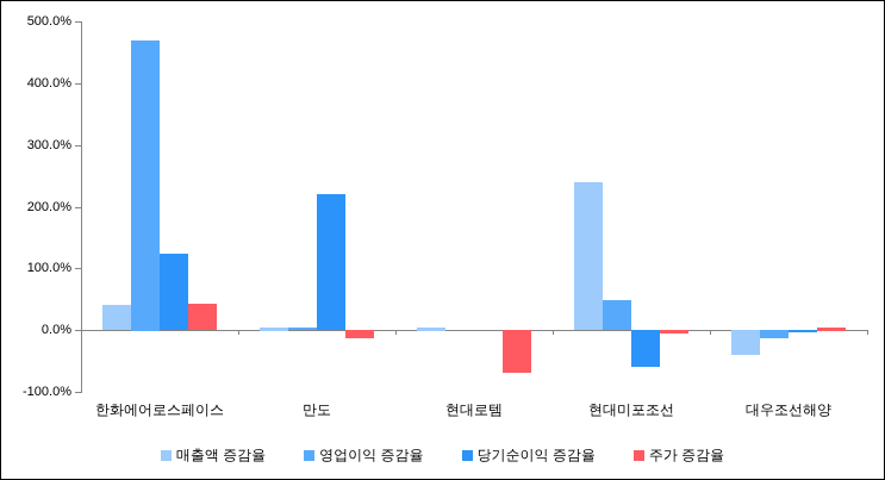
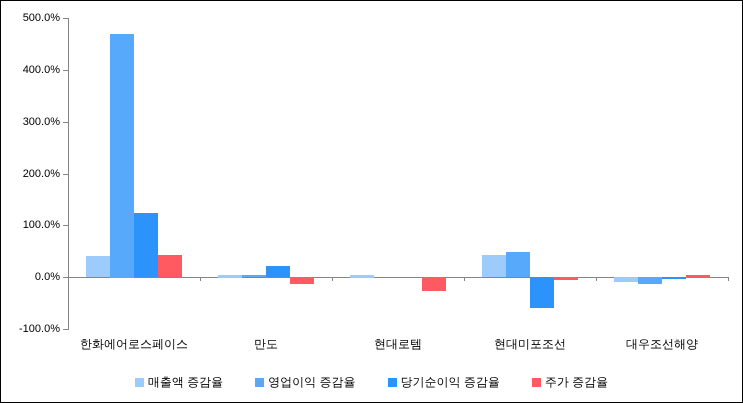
당기순이익 증감율/만도: 220% -> 20%
주가 증감율/현대로템: -70% -> -30%
매출액 증감율/현대미포조선: 240% -> 40%
매출액 증감율/대우조선해양: -40% -> -10%
